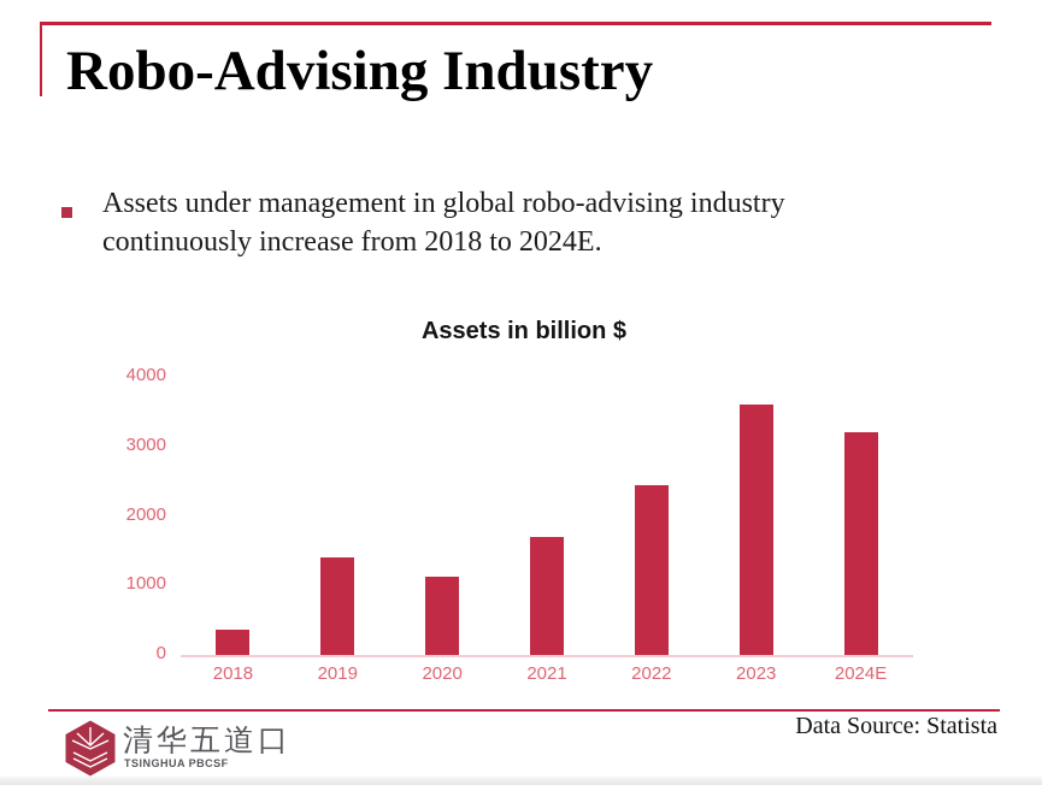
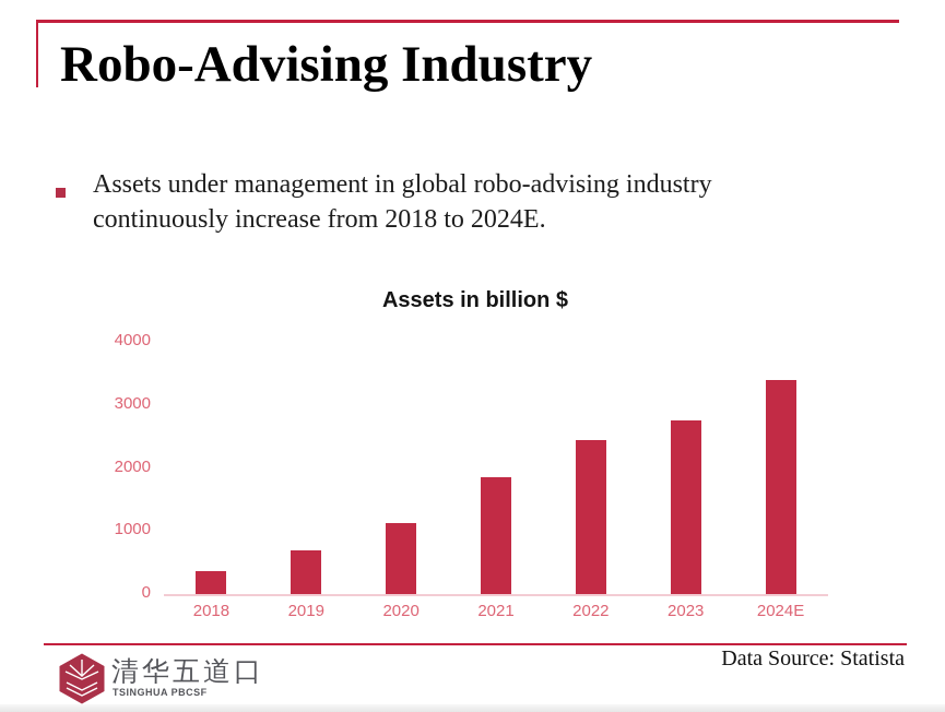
2019: 1400 -> 700
2021: 1700 -> 1800
2023: 3600 -> 2800
2024E: 3200 -> 3400
